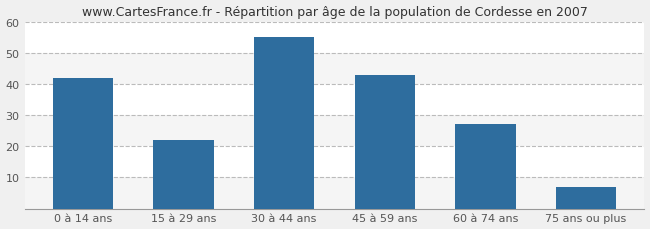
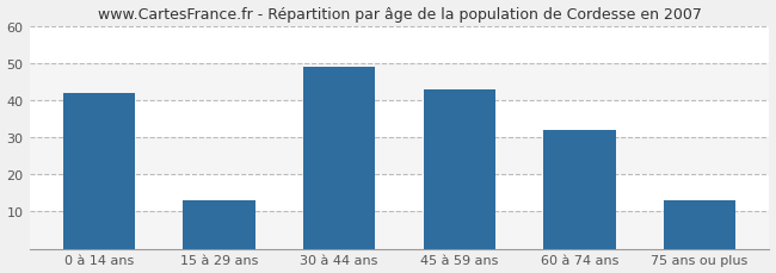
15 à 29 ans: 22 -> 13
30 à 44 ans: 55 -> 49
60 à 74 ans: 27 -> 32
75 ans ou plus: 7 -> 13
